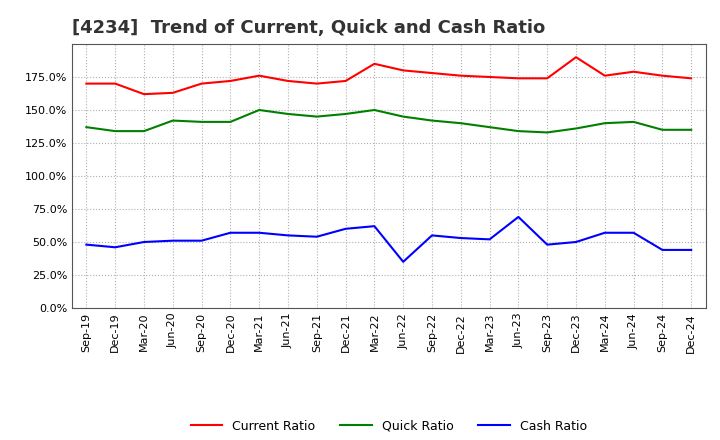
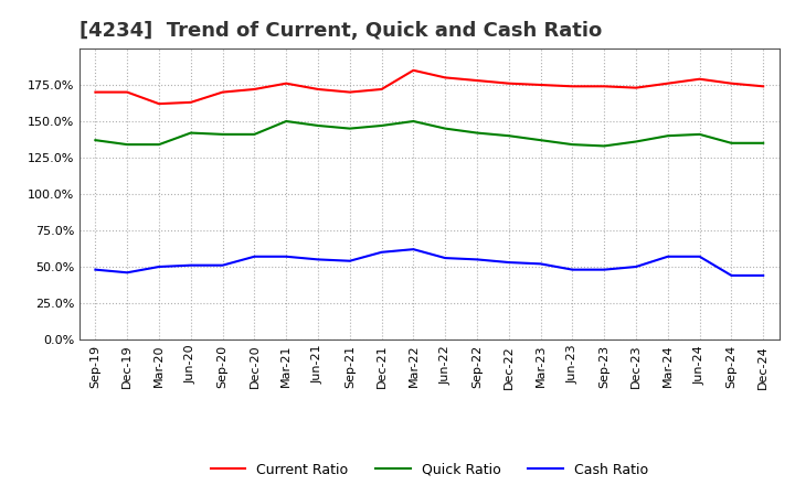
Cash Ratio/Jun-22: 35% -> 56%
Cash Ratio/Jun-23: 69% -> 48%
Current Ratio/Dec-23: 190% -> 173%
